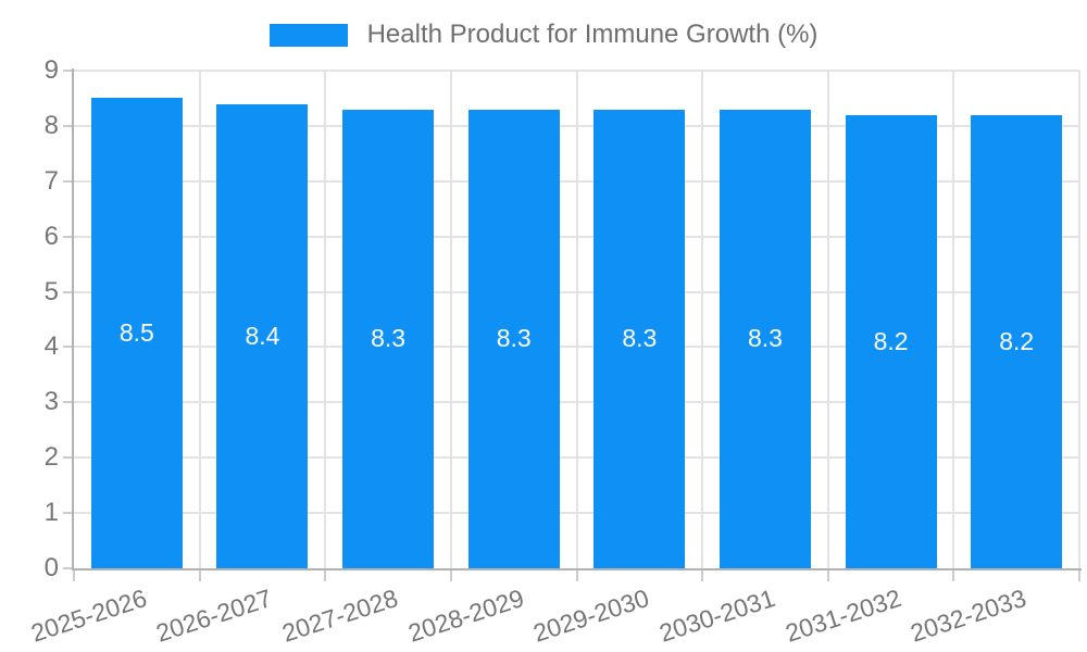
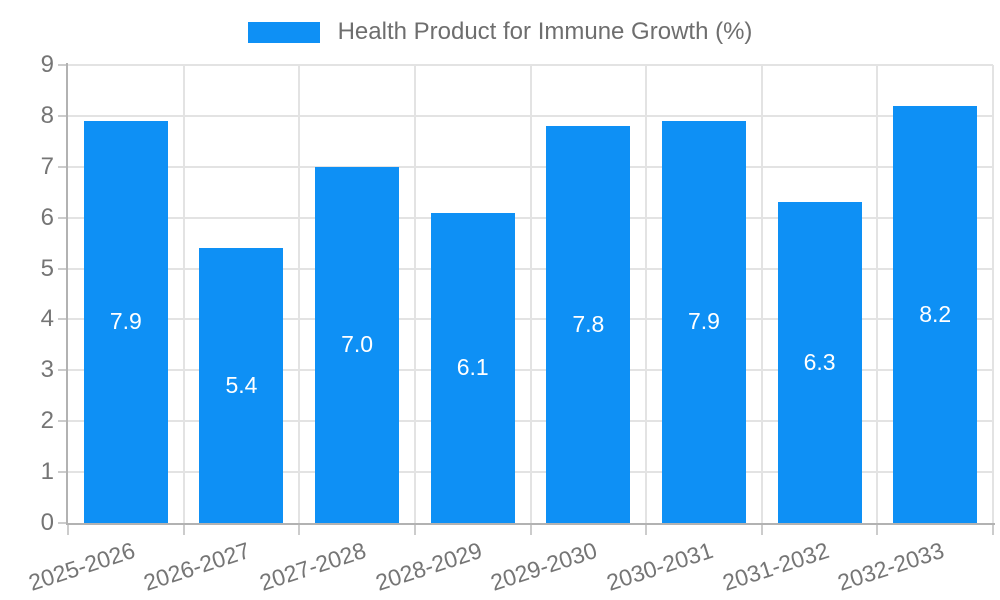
2025-2026: 8.5 -> 7.9
2026-2027: 8.4 -> 5.4
2027-2028: 8.3 -> 7.0
2028-2029: 8.3 -> 6.1
2029-2030: 8.3 -> 7.8
2030-2031: 8.3 -> 7.9
2031-2032: 8.2 -> 6.3
